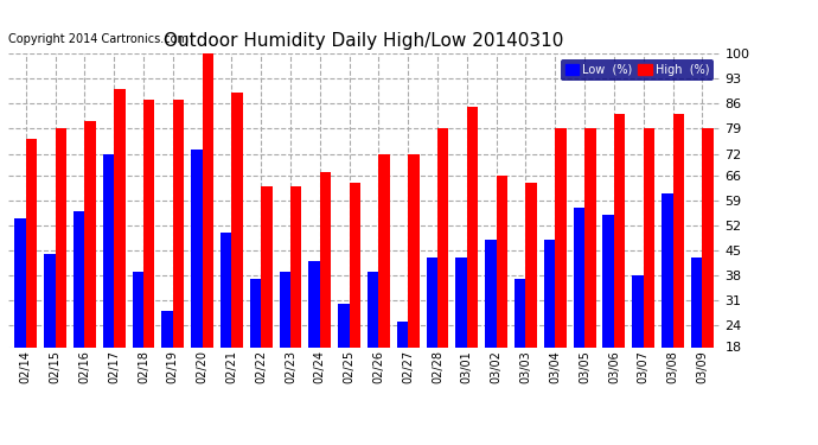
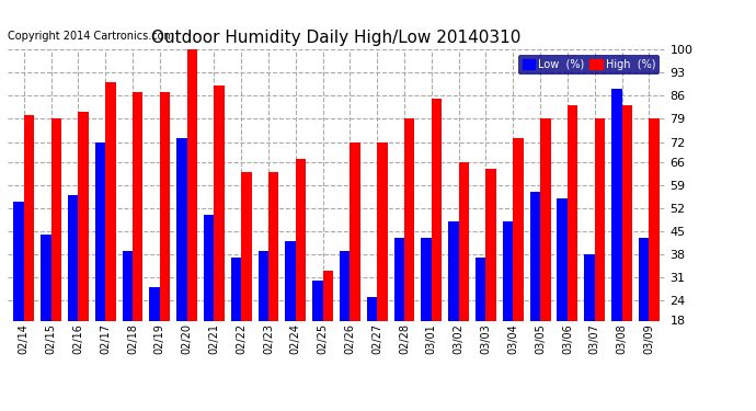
High (%)/02/14: 76 -> 80
High (%)/02/25: 64 -> 33
High (%)/03/04: 79 -> 73
Low (%)/03/08: 61 -> 88
